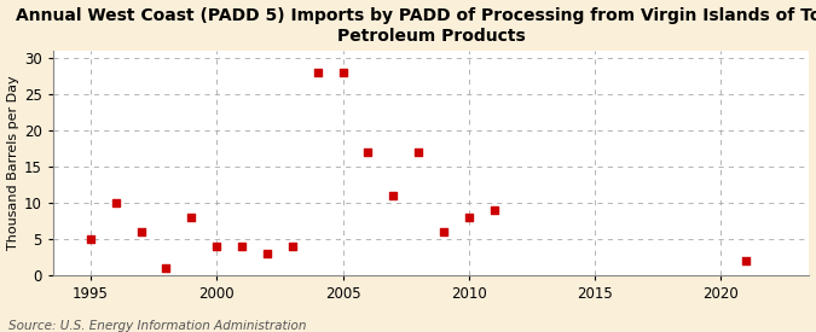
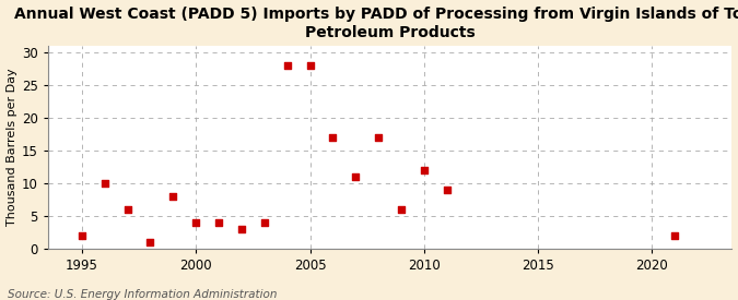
1995: 5 -> 2
2010: 8 -> 12
